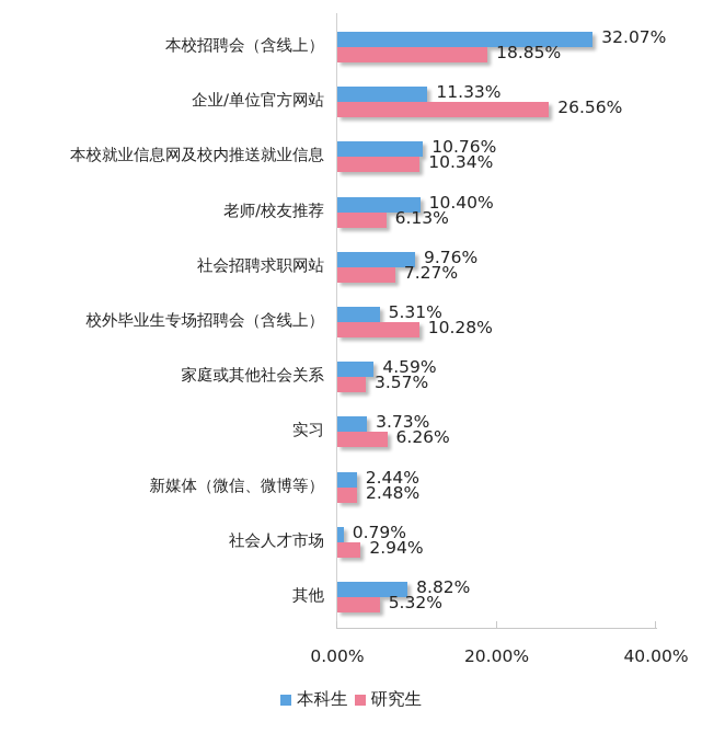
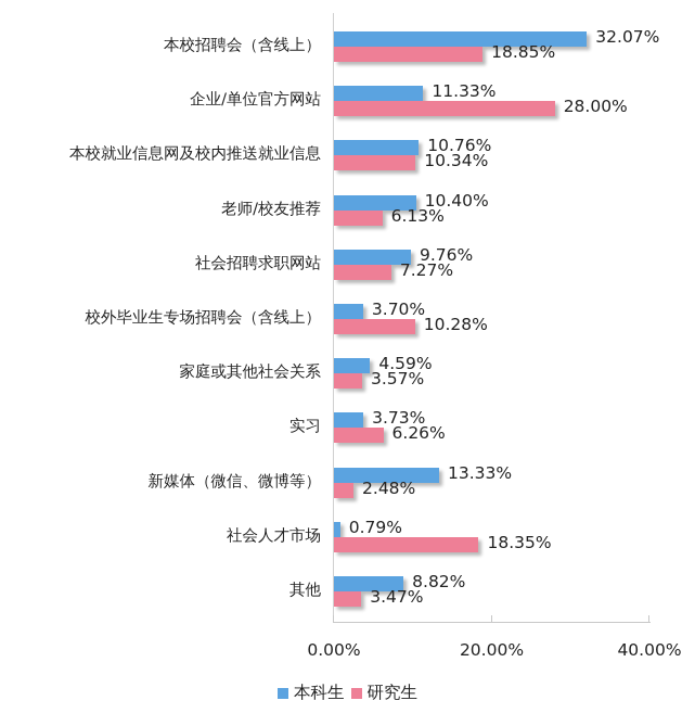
研究生/企业/单位官方网站: 26.56% -> 28.00%
本科生/校外毕业生专场招聘会（含线上）: 5.31% -> 3.70%
本科生/新媒体（微信、微博等）: 2.44% -> 13.33%
研究生/社会人才市场: 2.94% -> 18.35%
研究生/其他: 5.32% -> 3.47%
